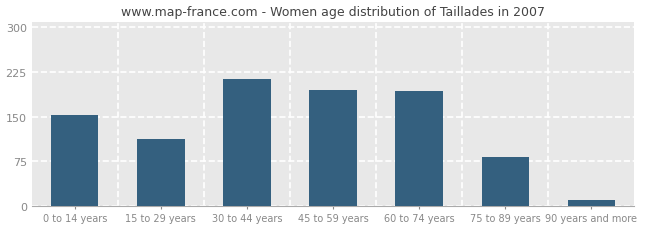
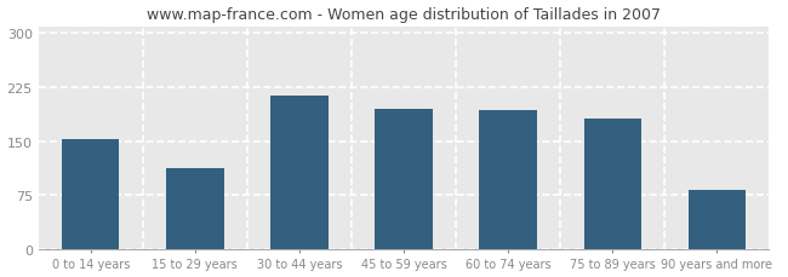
75 to 89 years: 82 -> 182
90 years and more: 10 -> 82
